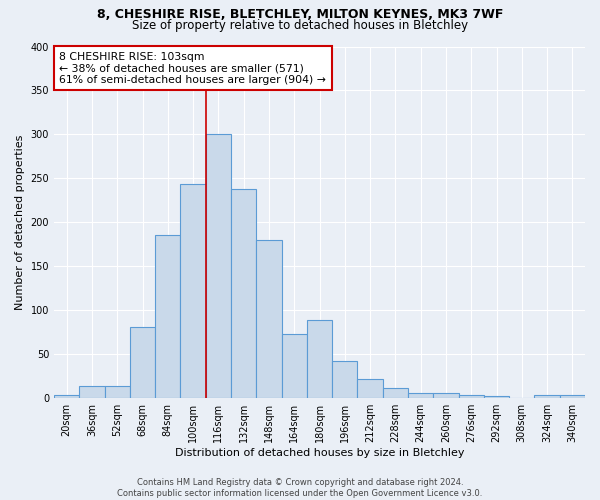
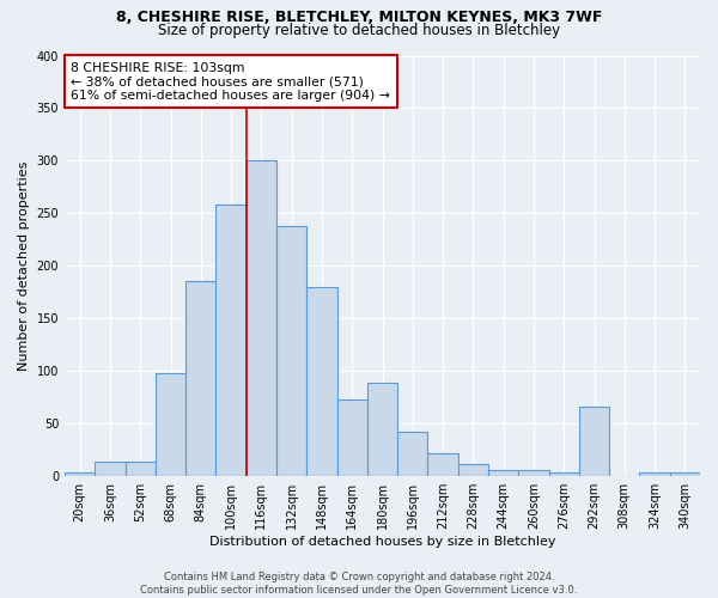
68sqm: 81 -> 98
100sqm: 243 -> 258
292sqm: 2 -> 66
